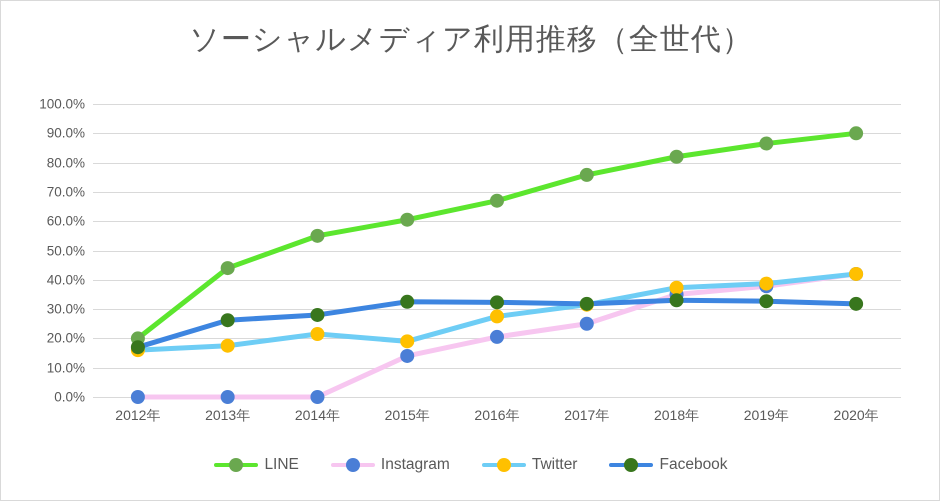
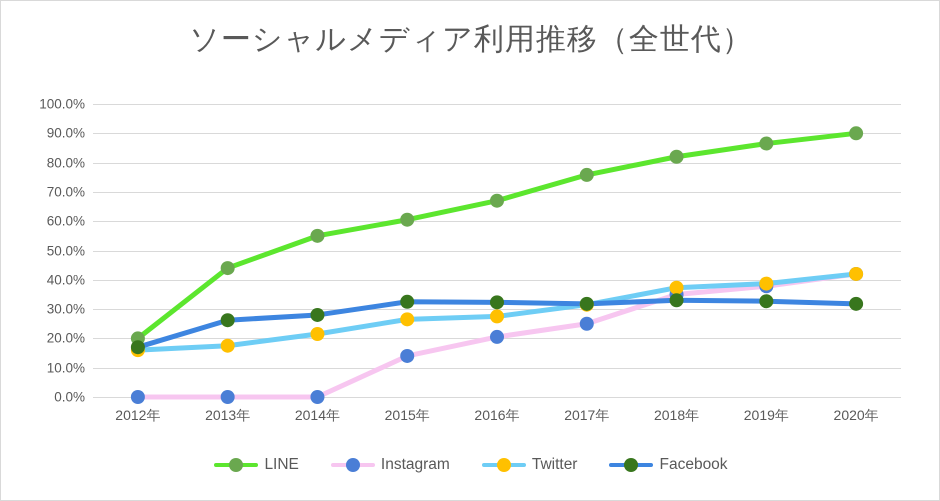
Twitter/2015年: 19% -> 26%
